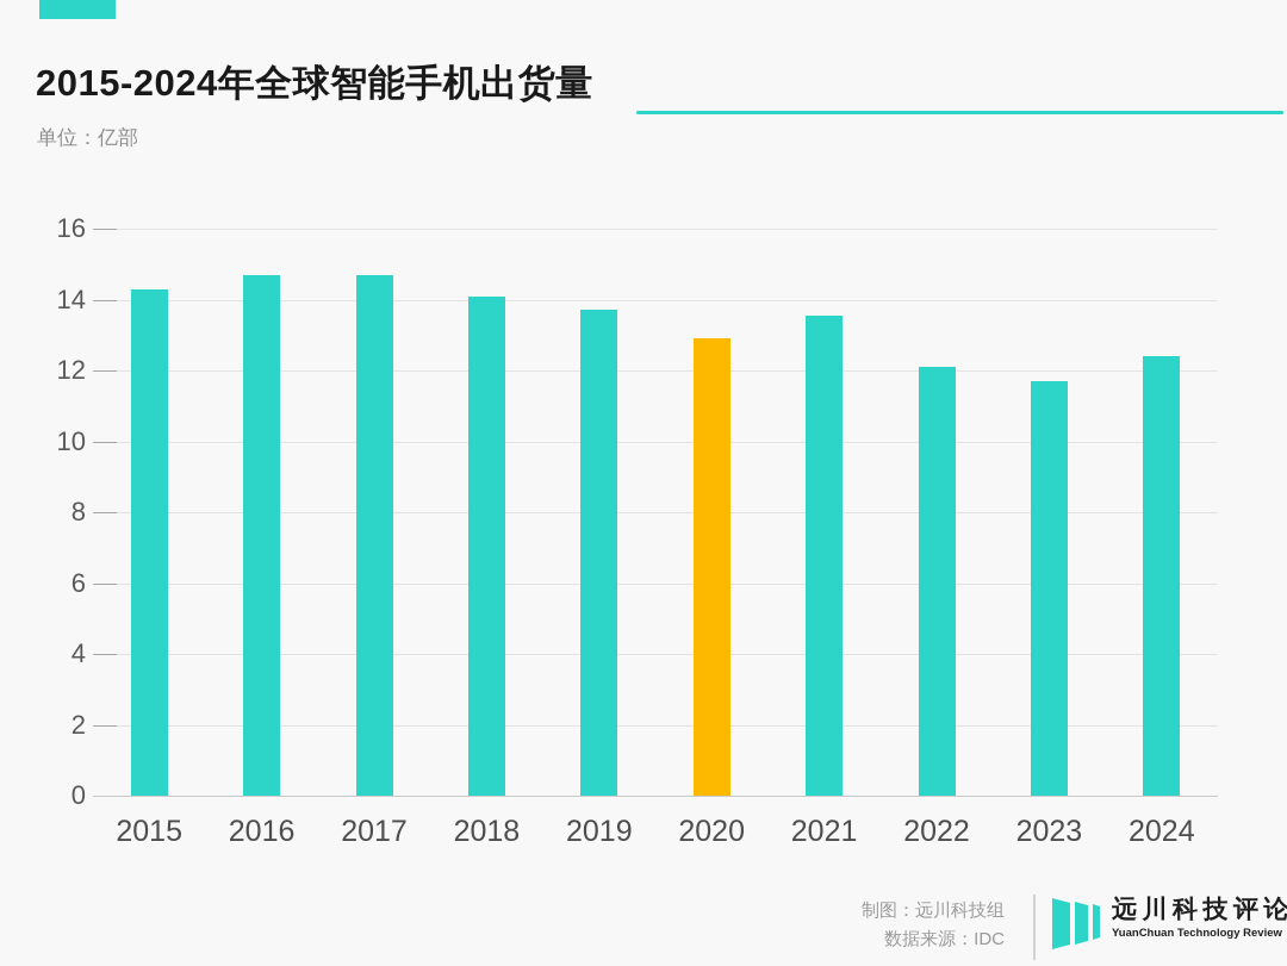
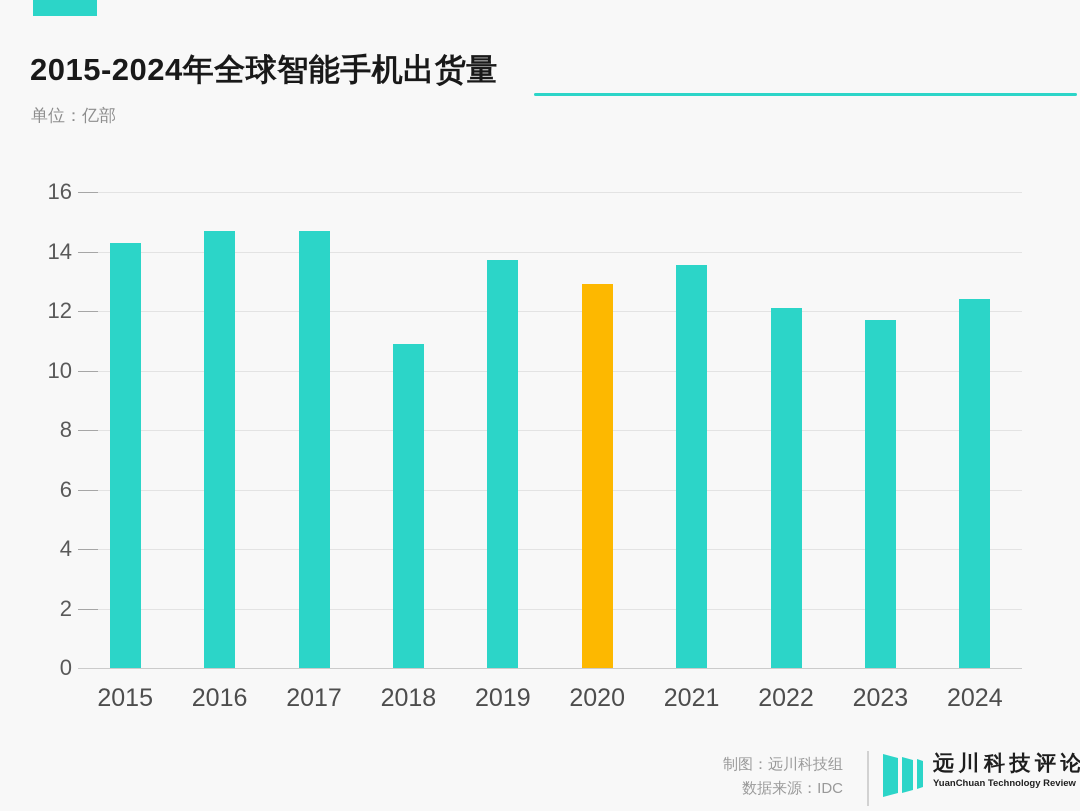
2018: 14.1 -> 10.9
